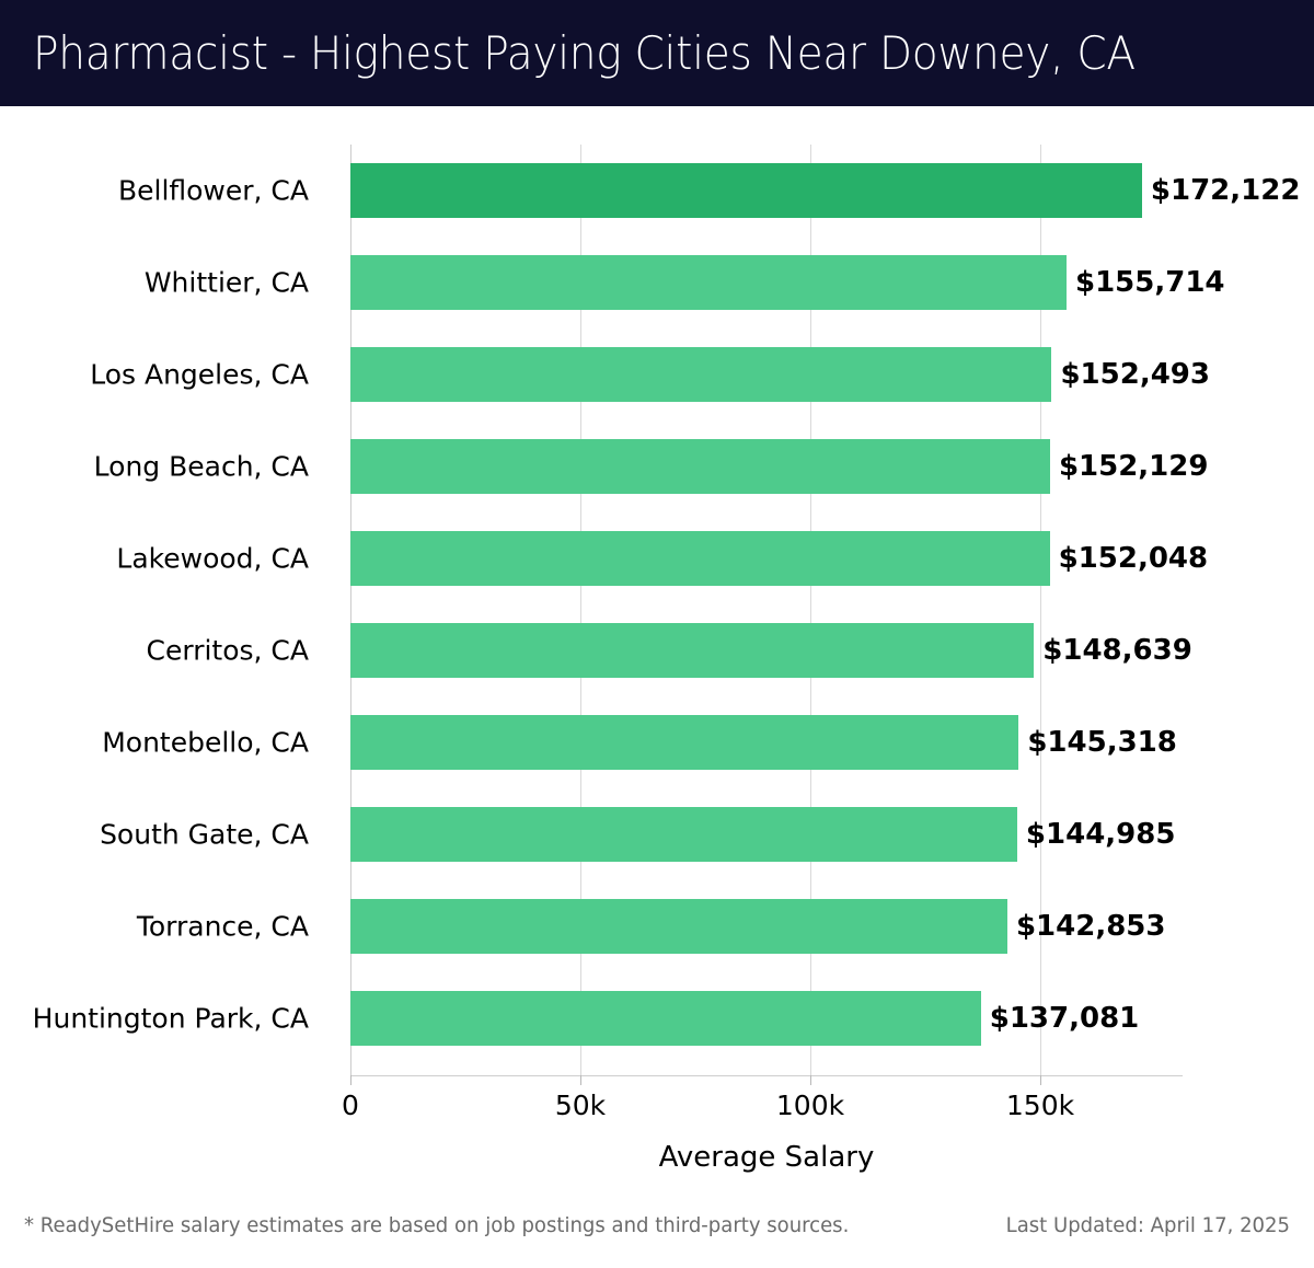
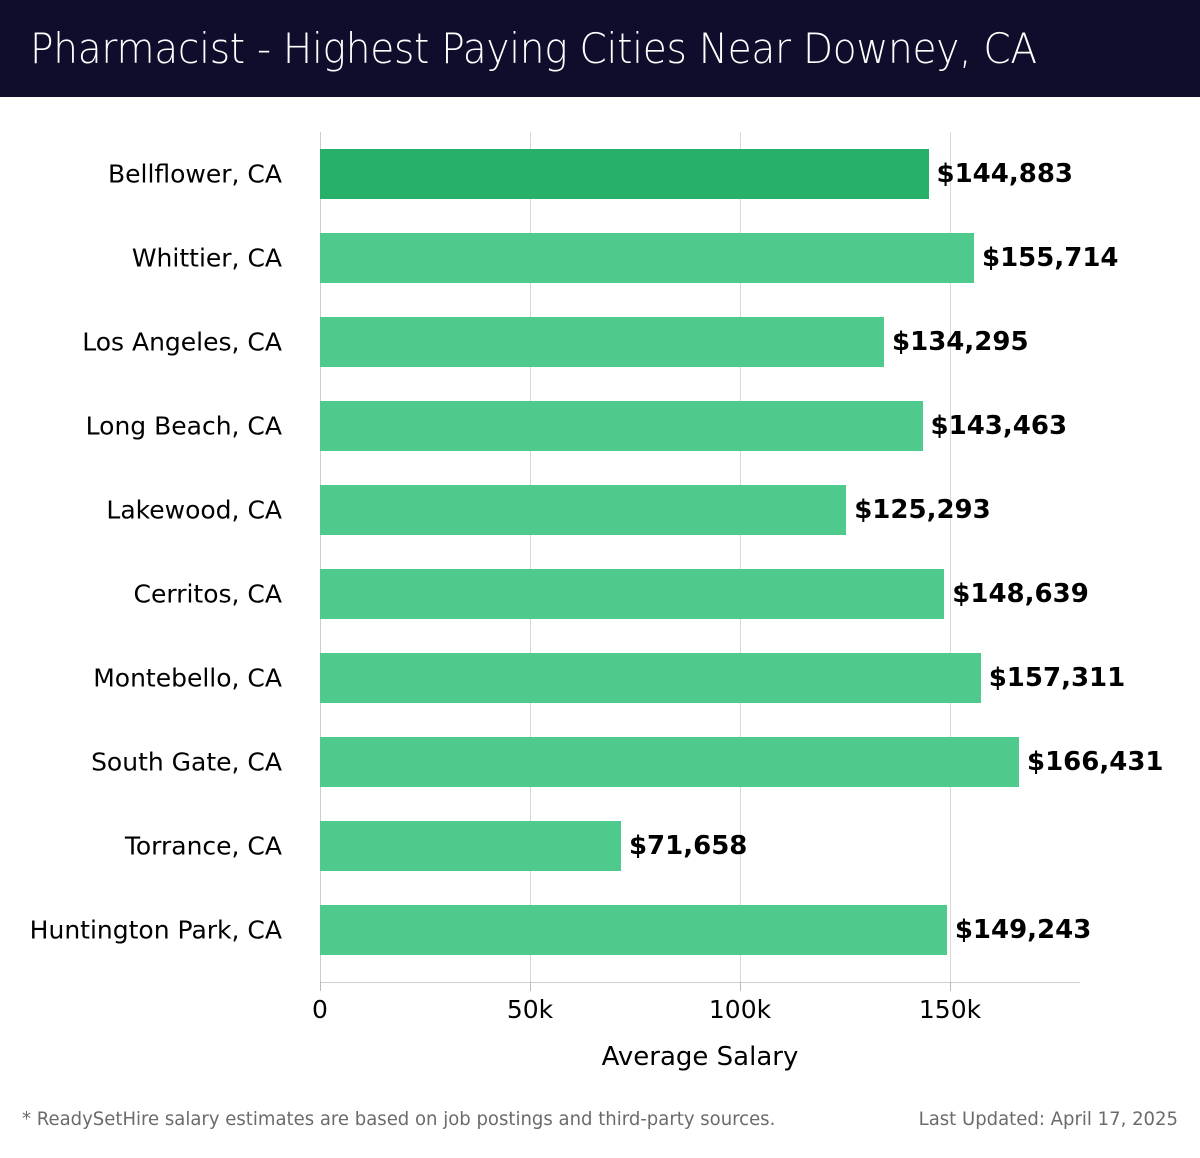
Bellflower, CA: $172,122 -> $144,883
Los Angeles, CA: $152,493 -> $134,295
Long Beach, CA: $152,129 -> $143,463
Lakewood, CA: $152,048 -> $125,293
Montebello, CA: $145,318 -> $157,311
South Gate, CA: $144,985 -> $166,431
Torrance, CA: $142,853 -> $71,658
Huntington Park, CA: $137,081 -> $149,243
